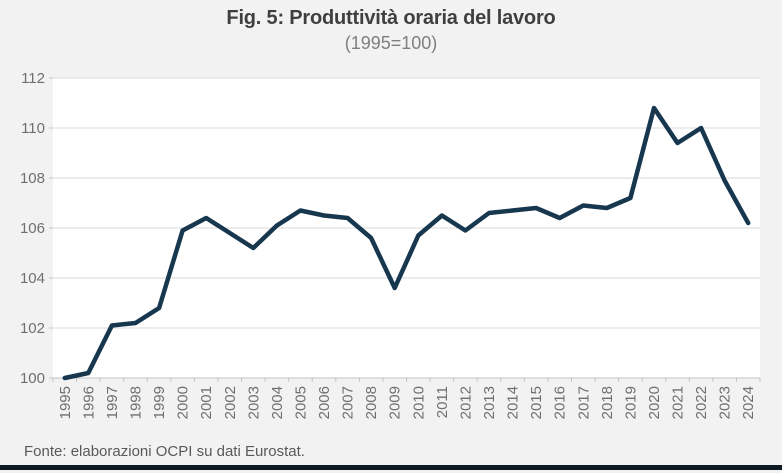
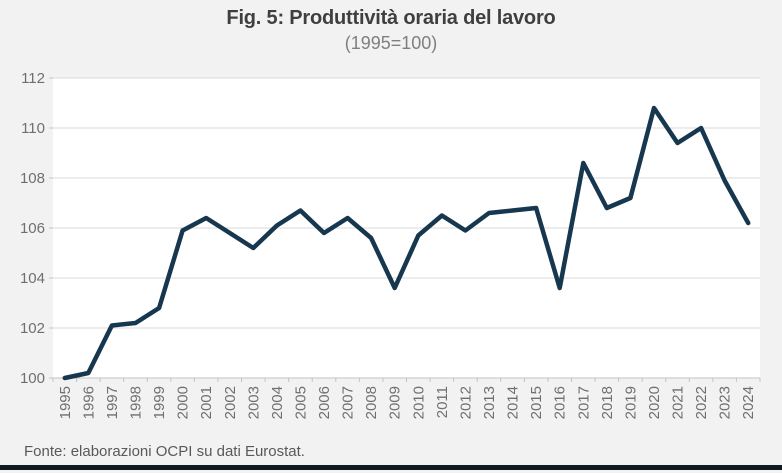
2006: 106.5 -> 105.8
2016: 106.4 -> 103.6
2017: 106.9 -> 108.6
